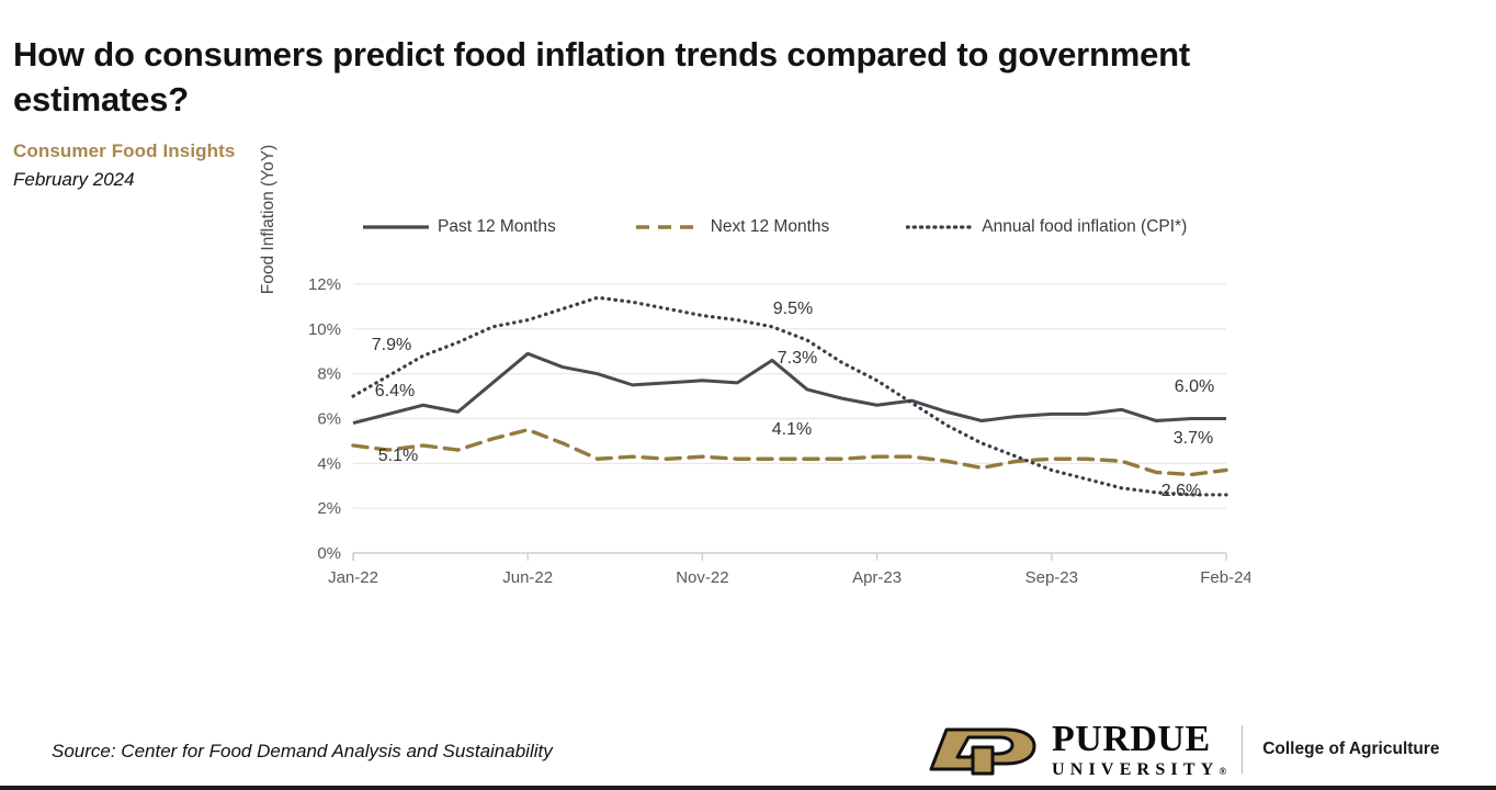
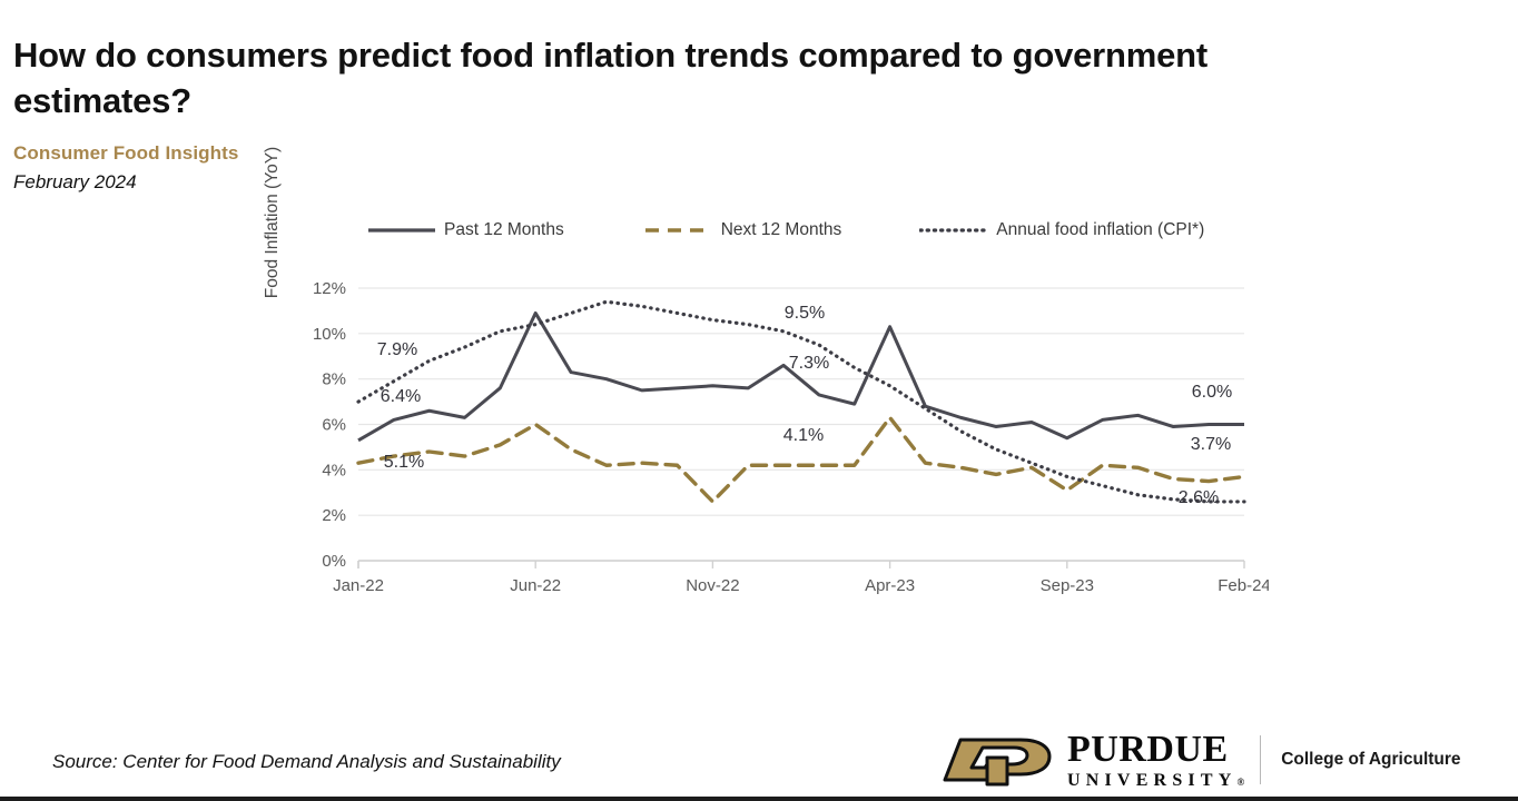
Past 12 Months/Jan-22: 5.8% -> 5.3%
Next 12 Months/Jan-22: 4.8% -> 4.3%
Past 12 Months/Jun-22: 8.9% -> 10.9%
Next 12 Months/Jun-22: 5.5% -> 6.0%
Next 12 Months/Nov-22: 4.3% -> 2.6%
Past 12 Months/Apr-23: 6.6% -> 10.3%
Next 12 Months/Apr-23: 4.3% -> 6.3%
Past 12 Months/Sep-23: 6.2% -> 5.4%
Next 12 Months/Sep-23: 4.2% -> 3.1%
